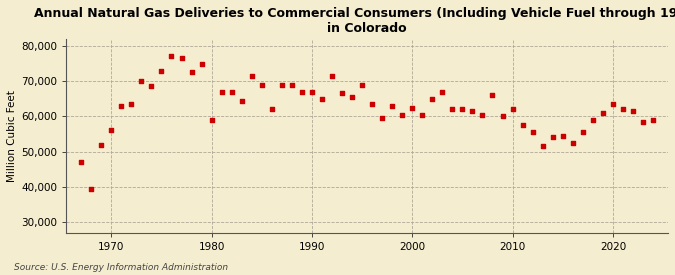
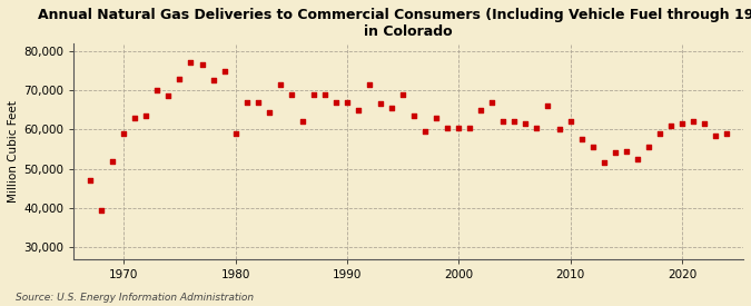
1970: 56,000 -> 59,000
2000: 62,500 -> 60,500
2020: 63,500 -> 61,500
